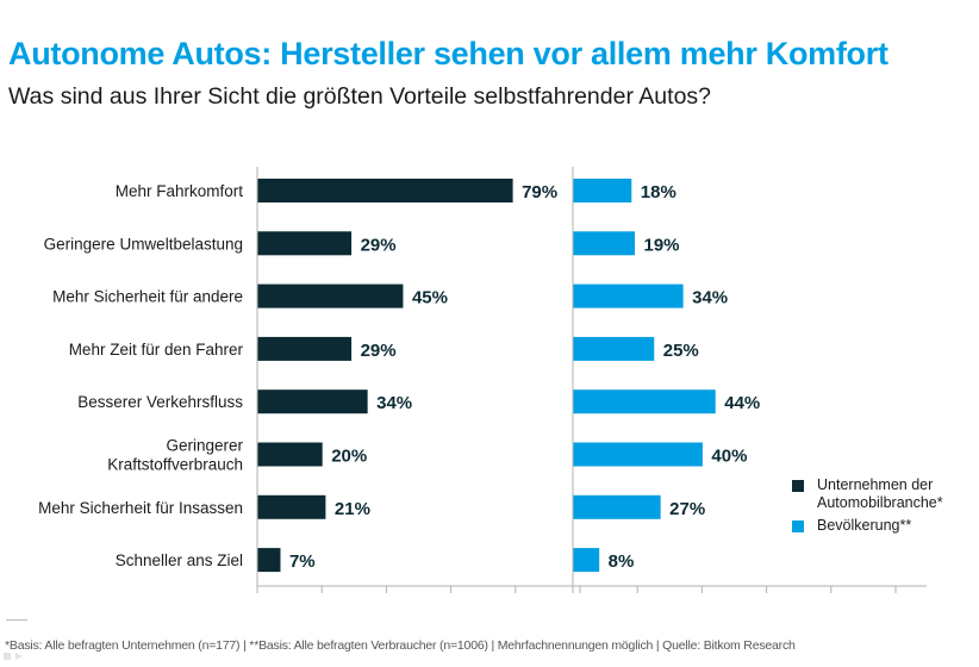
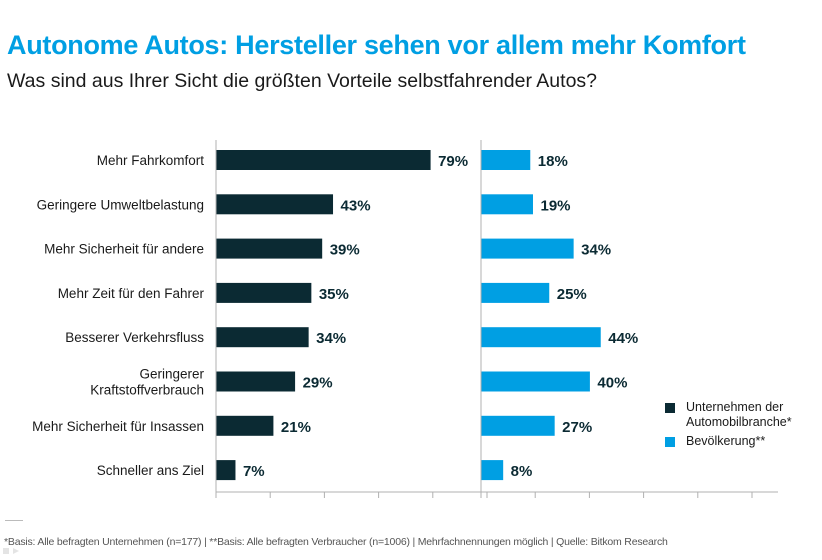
Unternehmen der Automobilbranche*/Geringere Umweltbelastung: 29% -> 43%
Unternehmen der Automobilbranche*/Mehr Sicherheit für andere: 45% -> 39%
Unternehmen der Automobilbranche*/Mehr Zeit für den Fahrer: 29% -> 35%
Unternehmen der Automobilbranche*/Geringerer Kraftstoffverbrauch: 20% -> 29%
